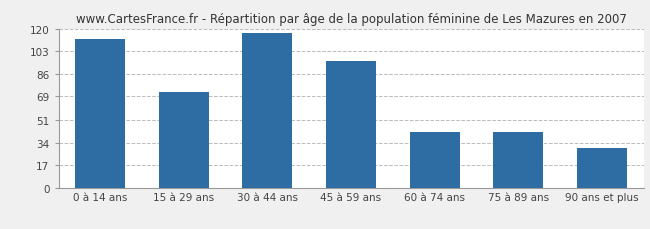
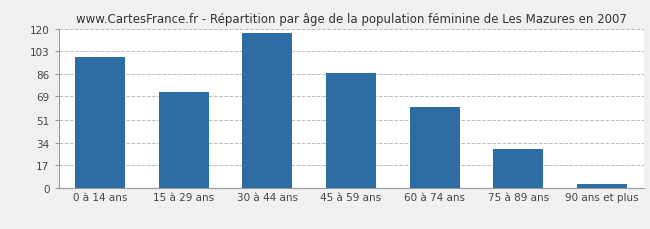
0 à 14 ans: 112 -> 99
45 à 59 ans: 96 -> 87
60 à 74 ans: 42 -> 61
75 à 89 ans: 42 -> 29
90 ans et plus: 30 -> 3
